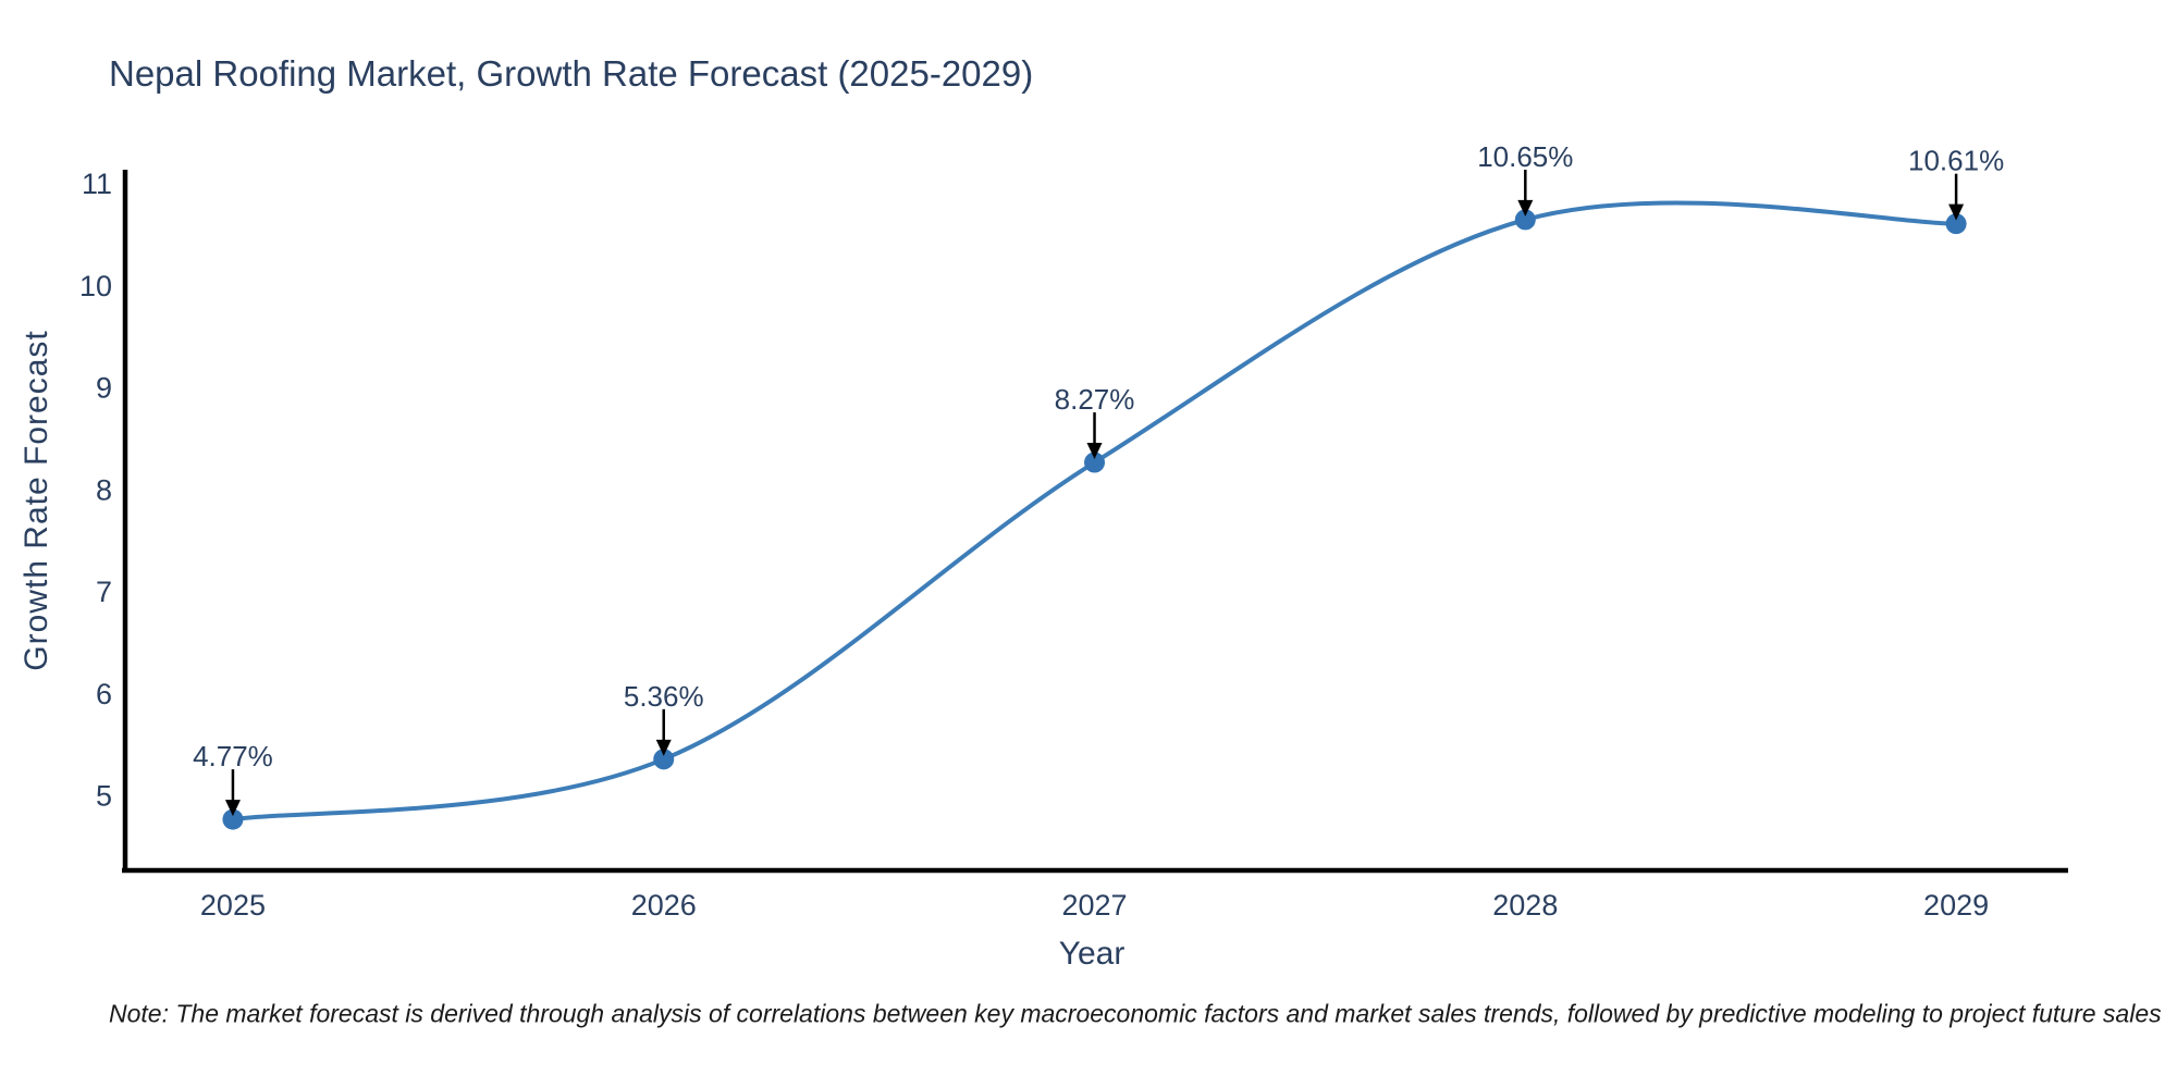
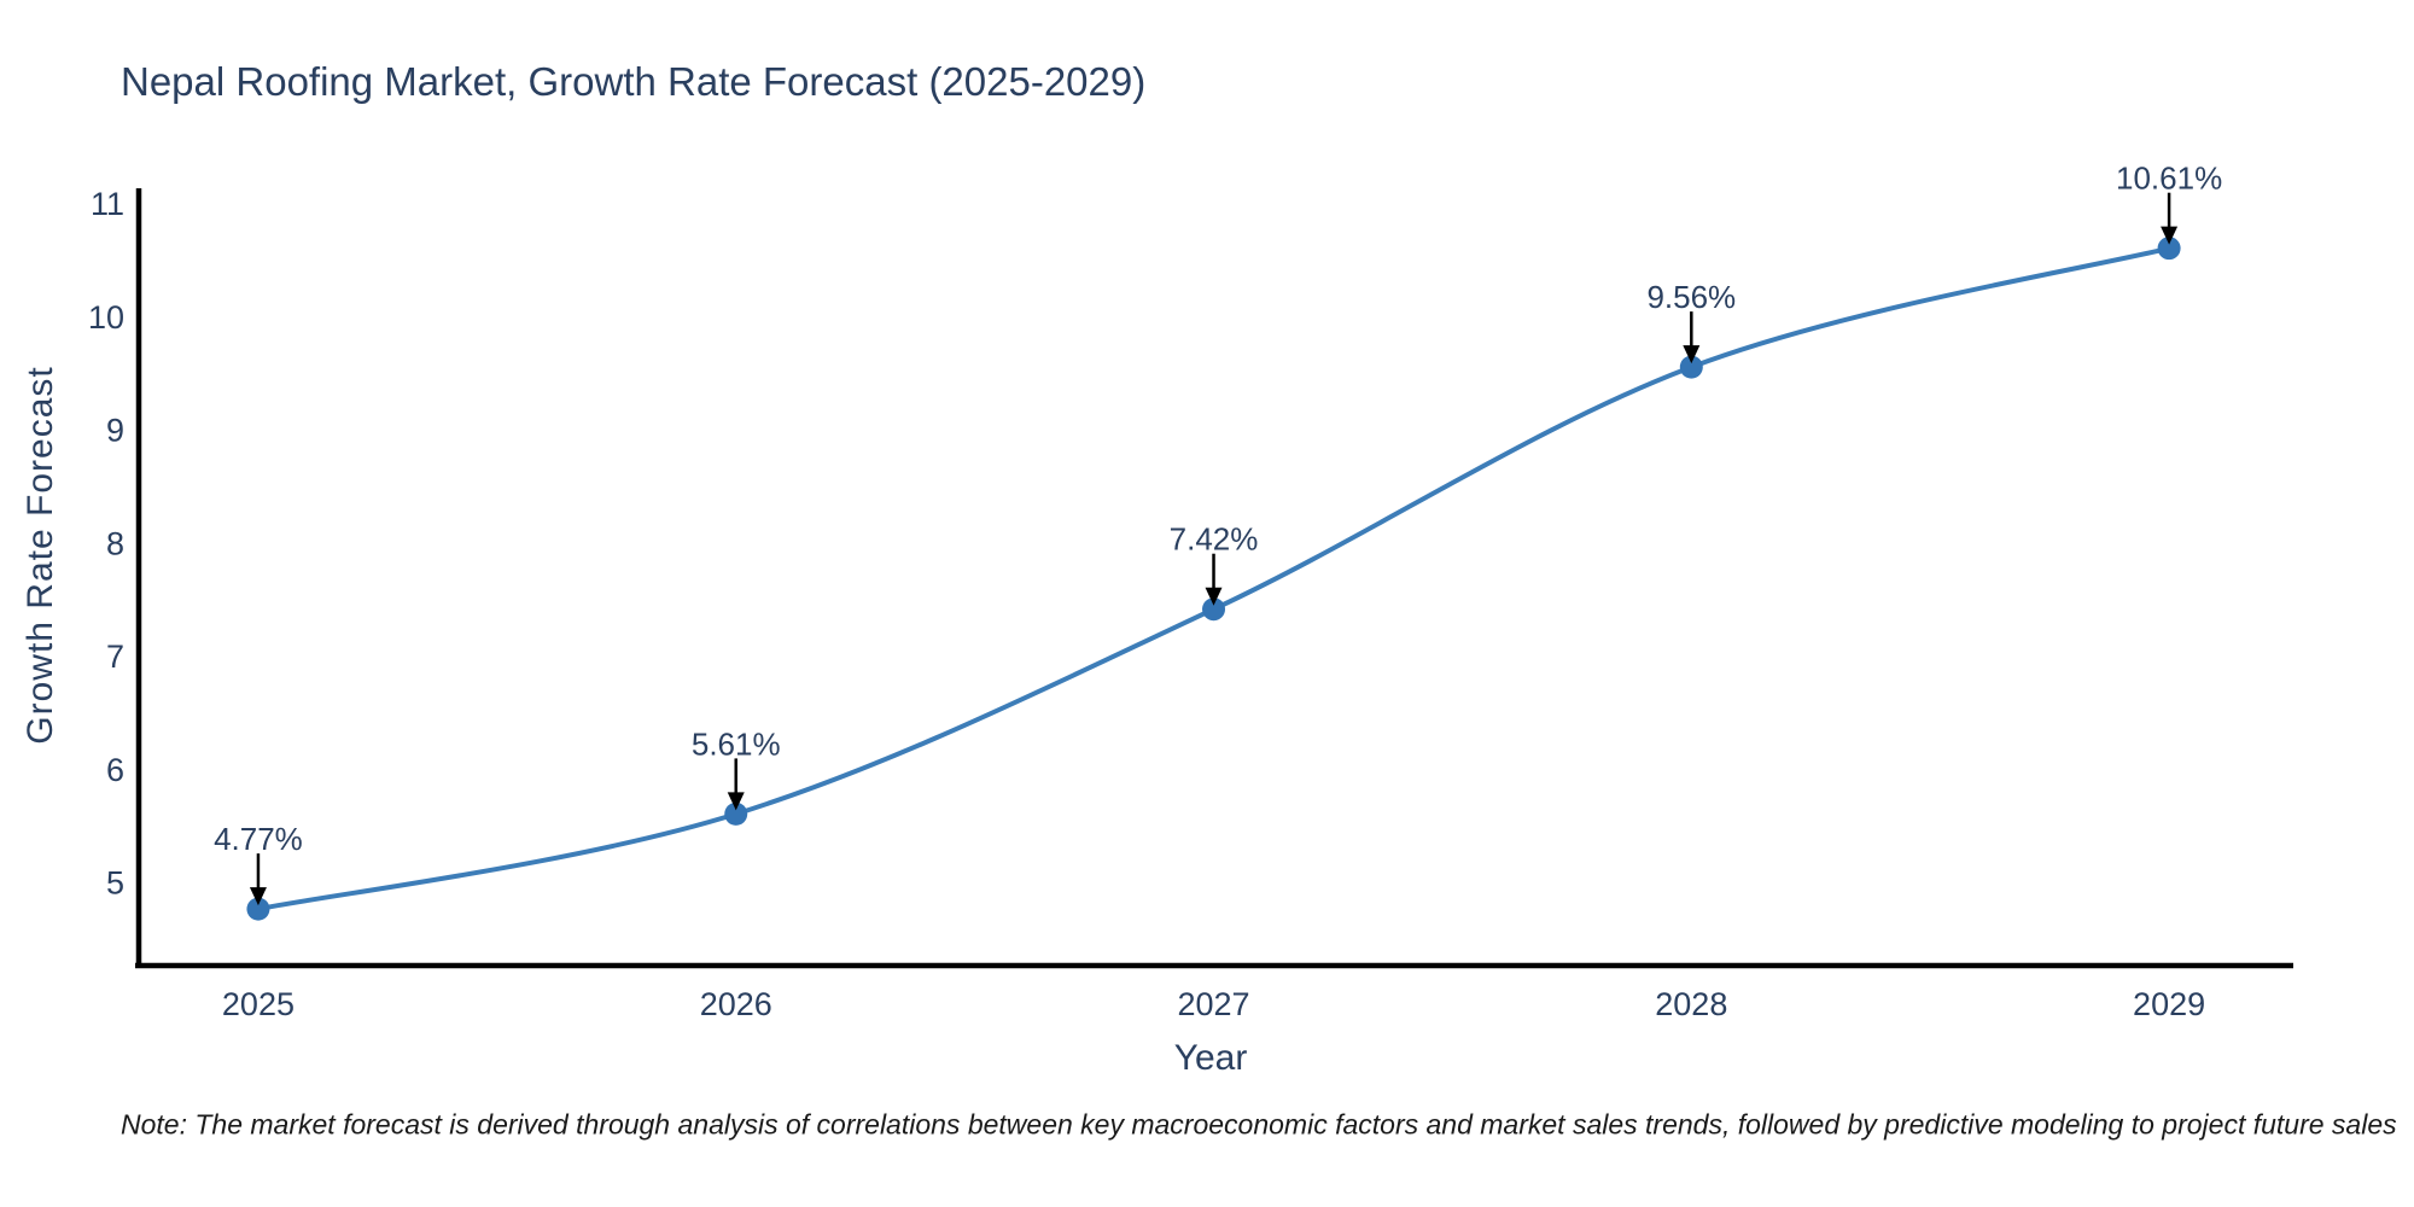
2026: 5.36% -> 5.61%
2027: 8.27% -> 7.42%
2028: 10.65% -> 9.56%
